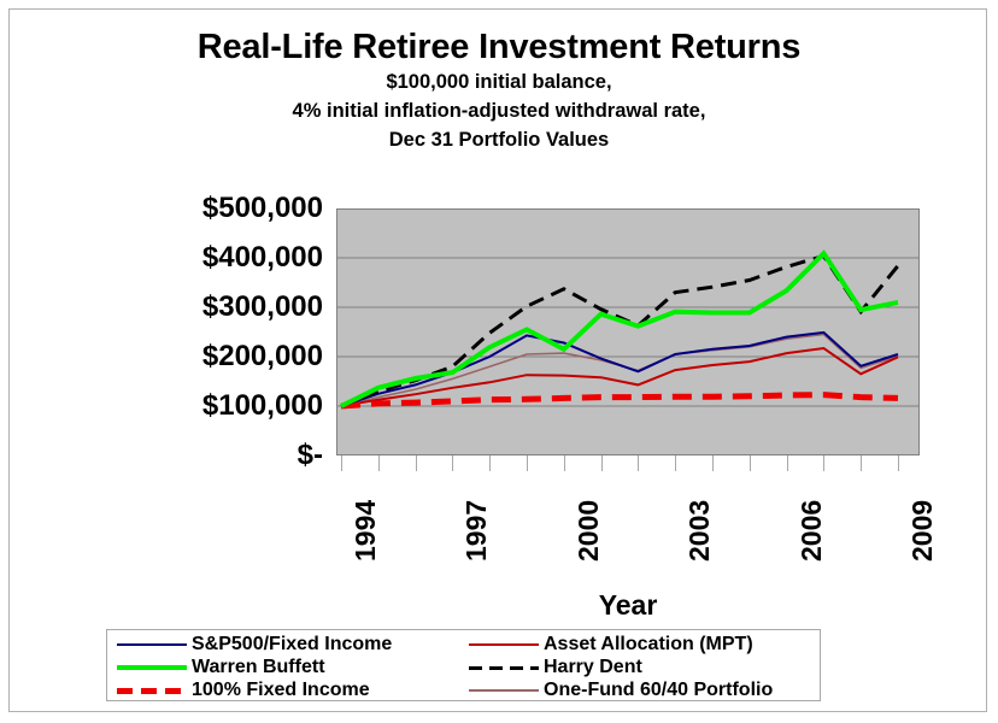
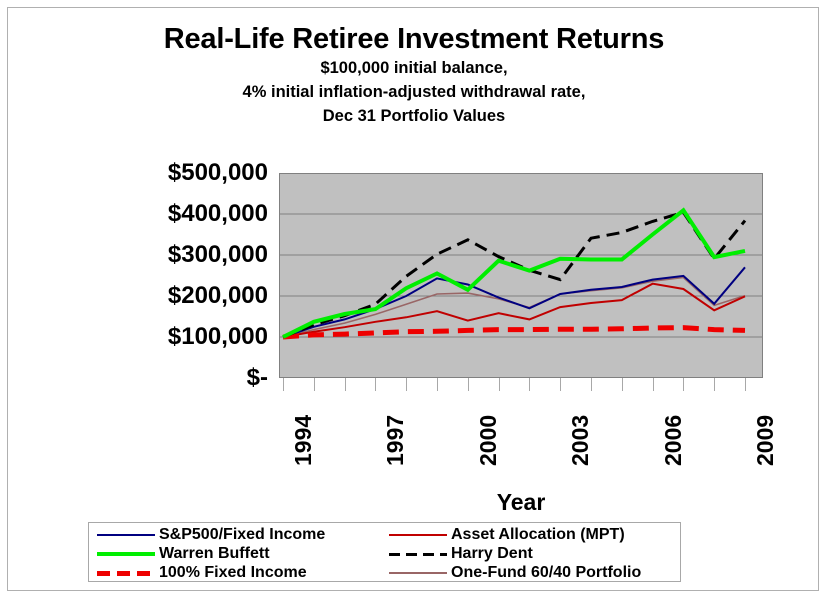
Asset Allocation (MPT)/2000: $160000 -> $140000
Harry Dent/2003: $330000 -> $240000
Asset Allocation (MPT)/2006: $210000 -> $230000
Warren Buffett/2006: $330000 -> $350000
S&P500/Fixed Income/2009: $200000 -> $270000
